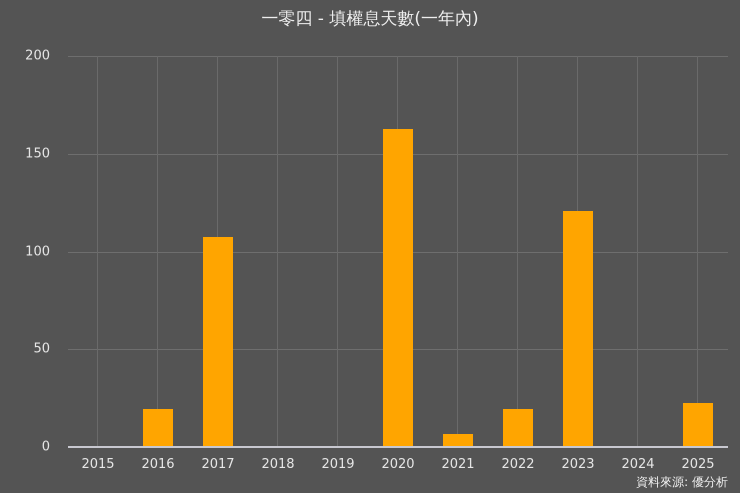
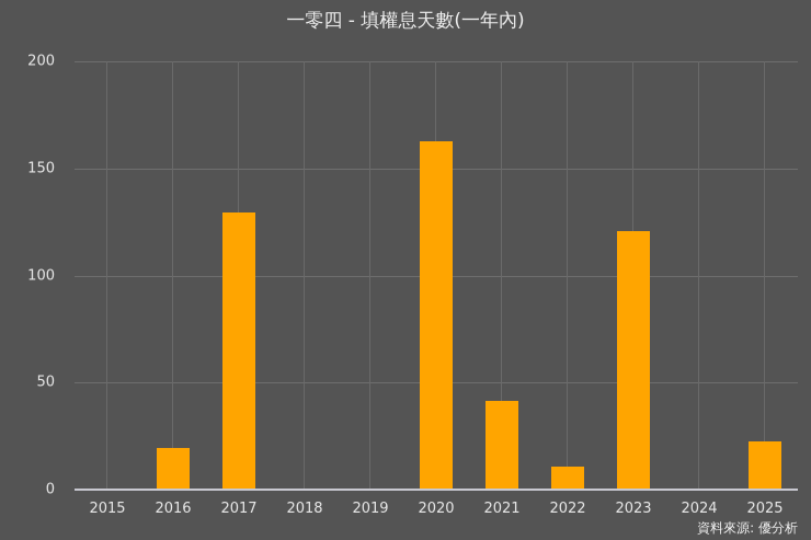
2017: 107 -> 129
2021: 6 -> 41
2022: 19 -> 10
